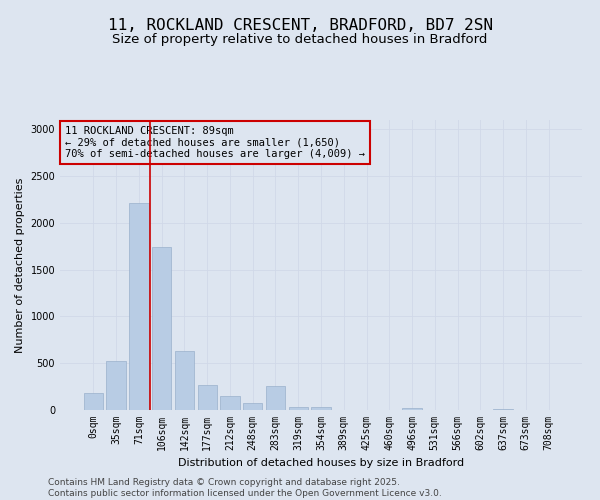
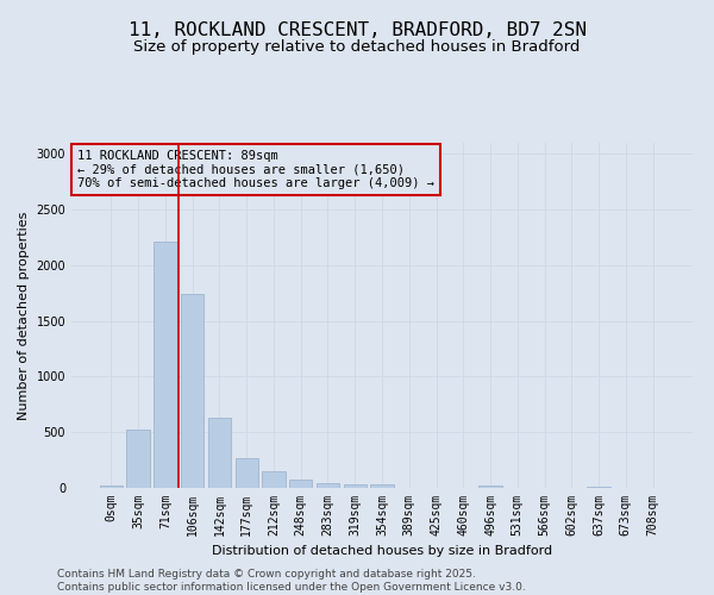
0sqm: 180 -> 20
283sqm: 260 -> 40
